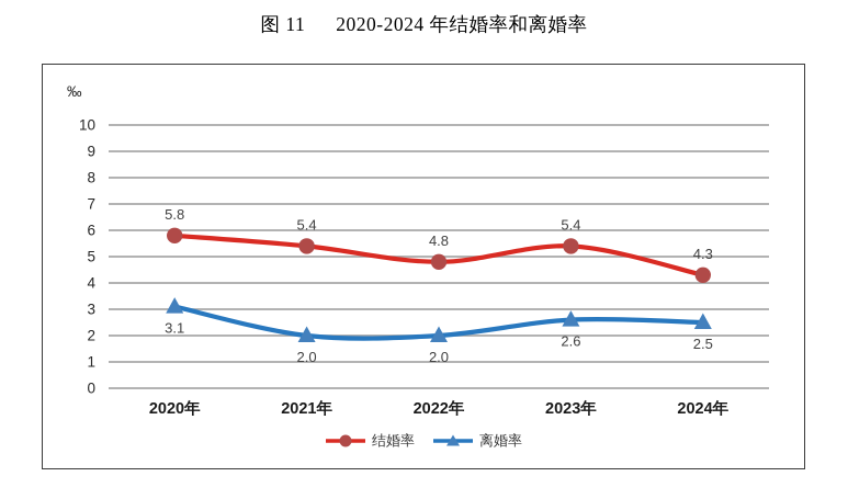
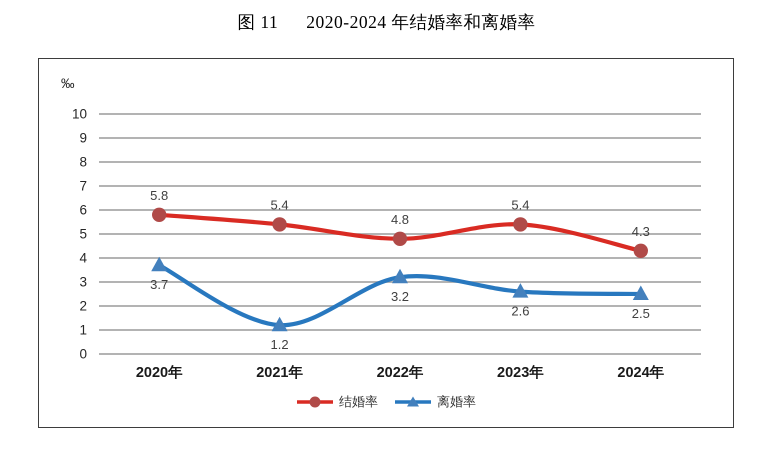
离婚率/2020年: 3.1 -> 3.7
离婚率/2021年: 2.0 -> 1.2
离婚率/2022年: 2.0 -> 3.2
